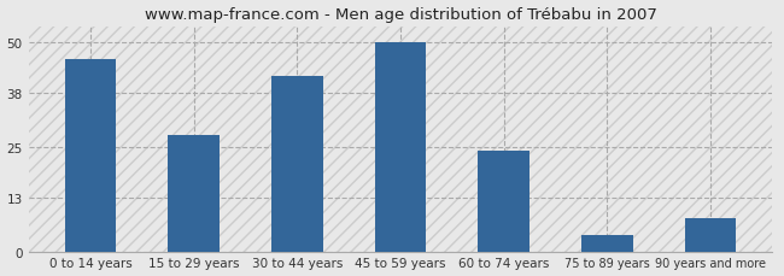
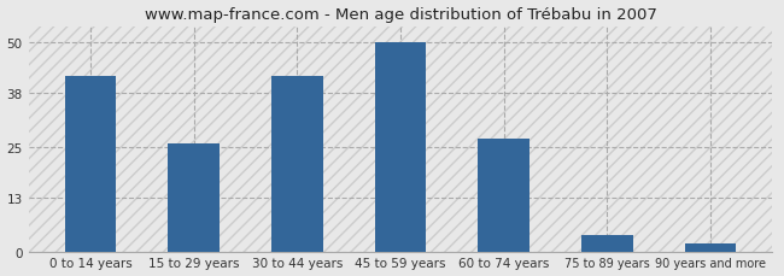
0 to 14 years: 46 -> 42
15 to 29 years: 28 -> 26
60 to 74 years: 24 -> 27
90 years and more: 8 -> 2
